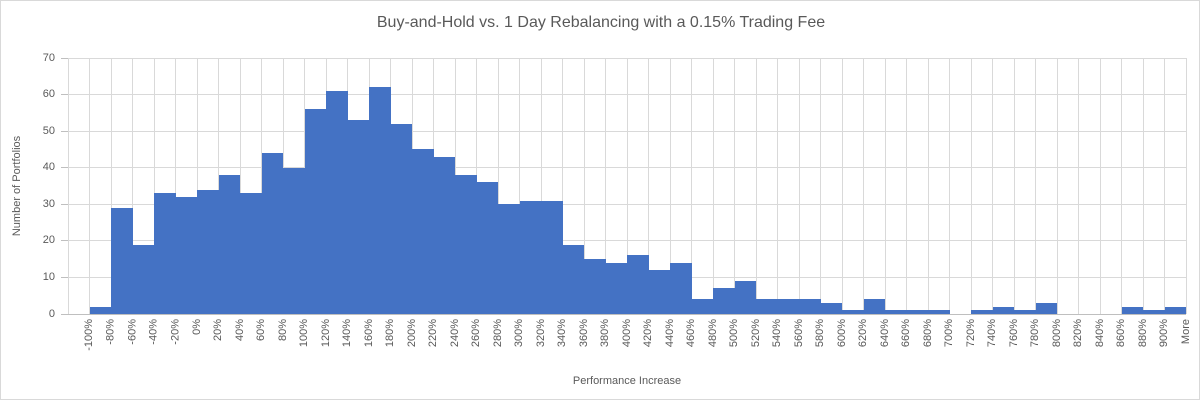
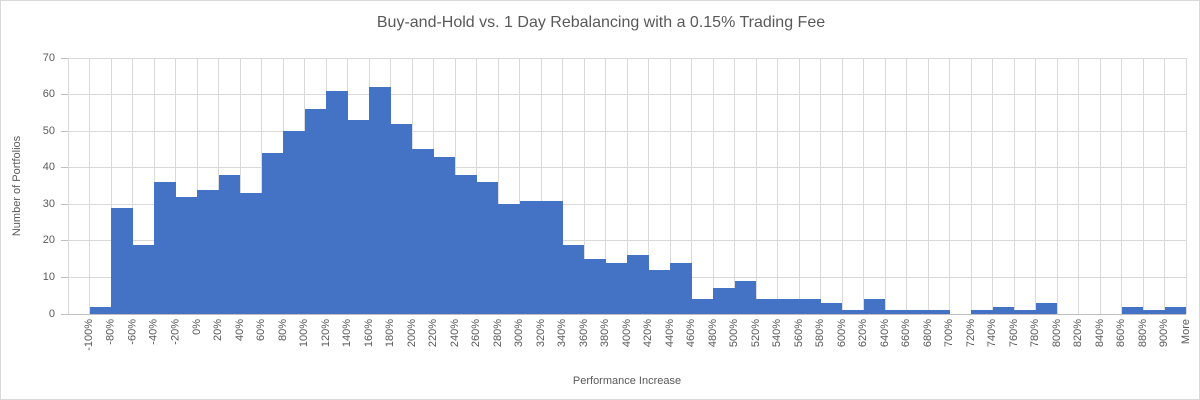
-20%: 33 -> 36
100%: 40 -> 50
